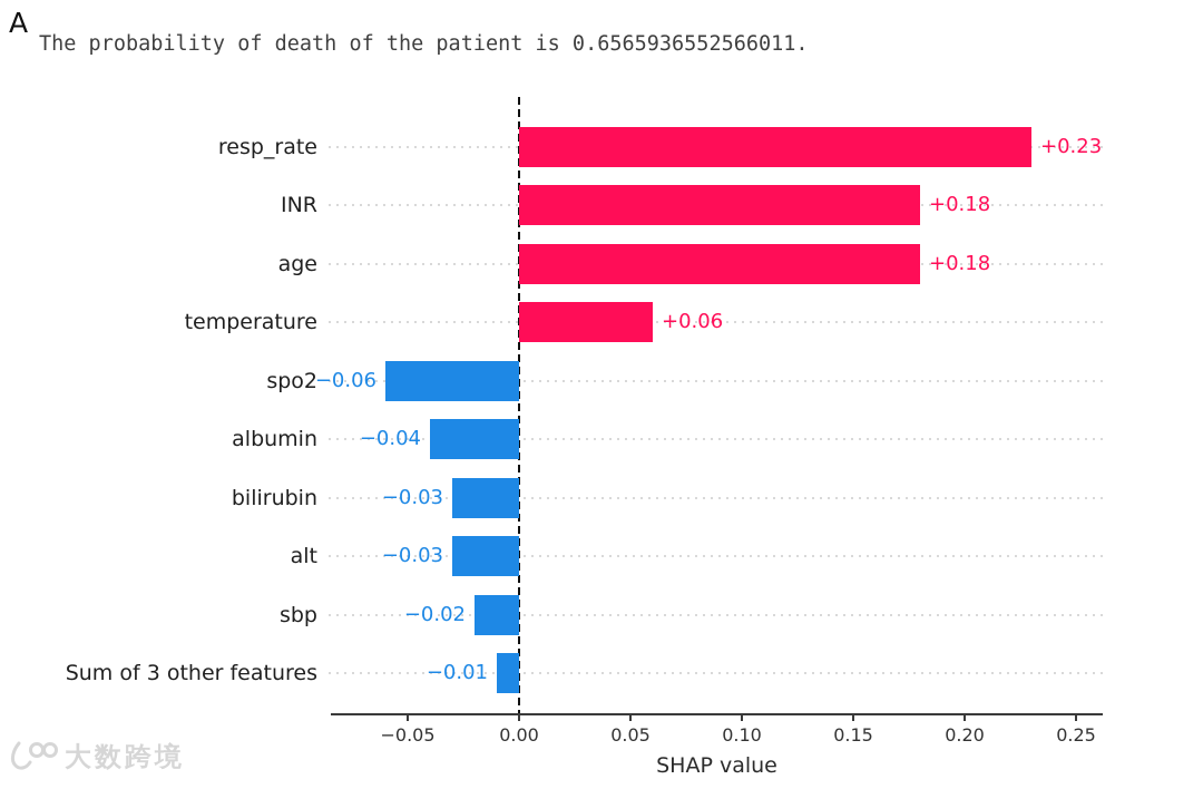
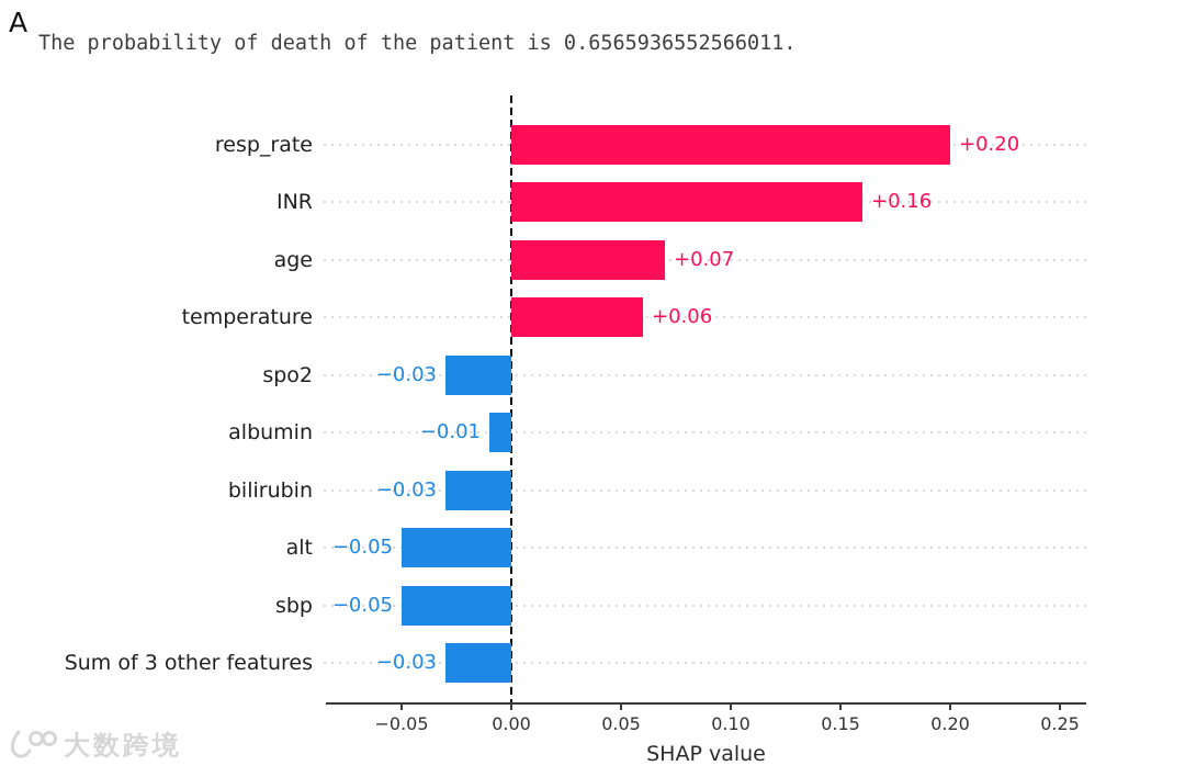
resp_rate: +0.23 -> +0.20
INR: +0.18 -> +0.16
age: +0.18 -> +0.07
spo2: −0.06 -> −0.03
albumin: −0.04 -> −0.01
alt: −0.03 -> −0.05
sbp: −0.02 -> −0.05
Sum of 3 other features: −0.01 -> −0.03
